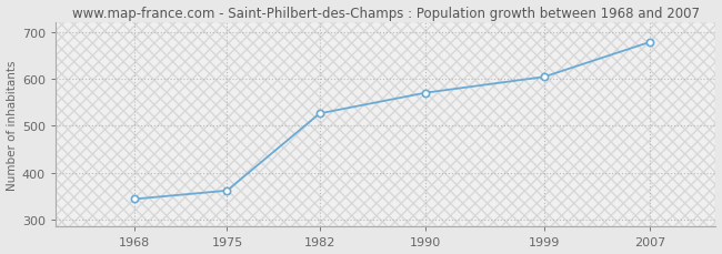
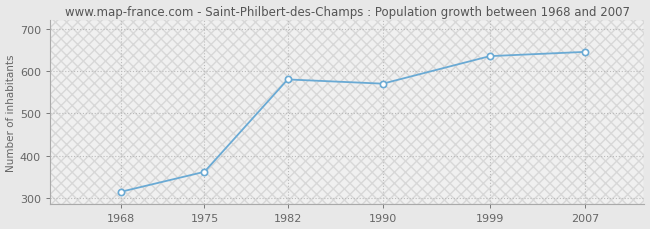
1968: 344 -> 315
1982: 526 -> 580
1999: 604 -> 635
2007: 678 -> 645
